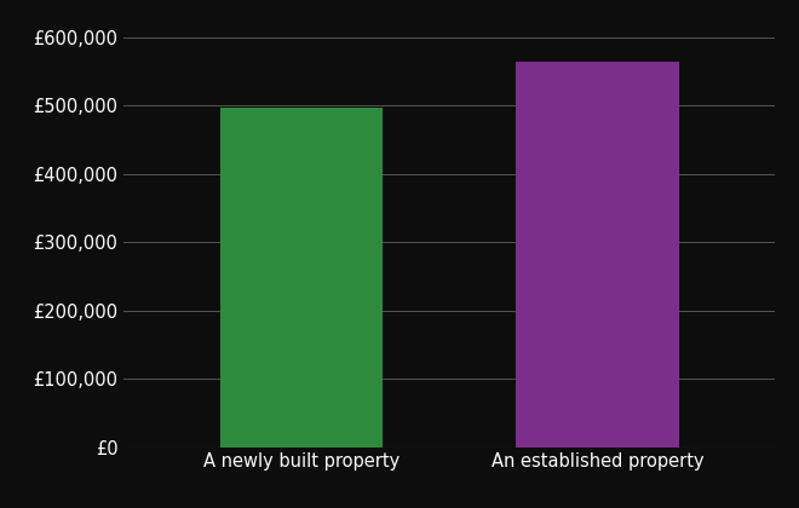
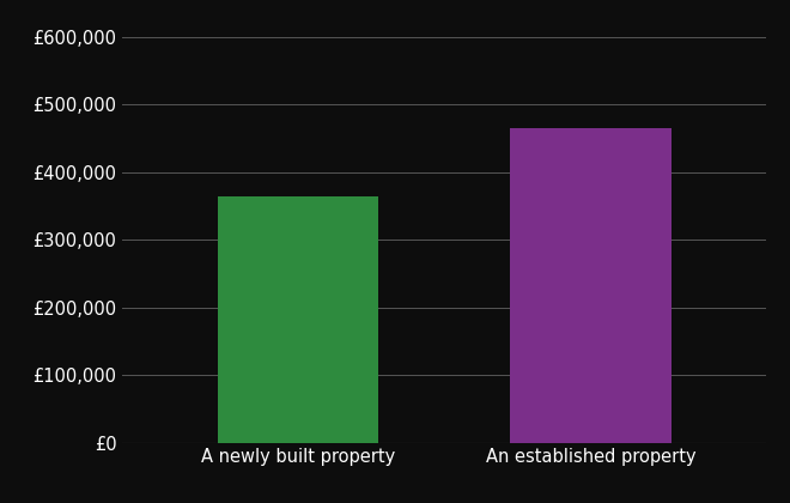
A newly built property: £497,000 -> £364,000
An established property: £565,000 -> £466,000
